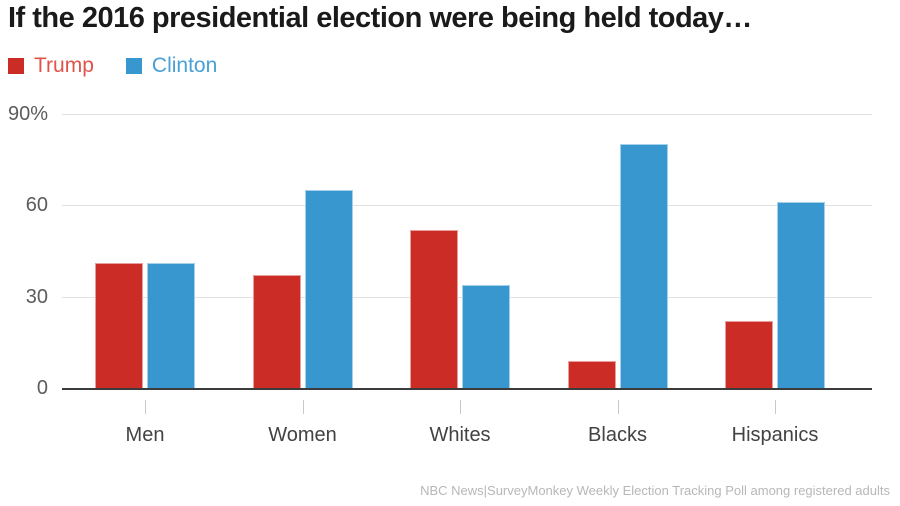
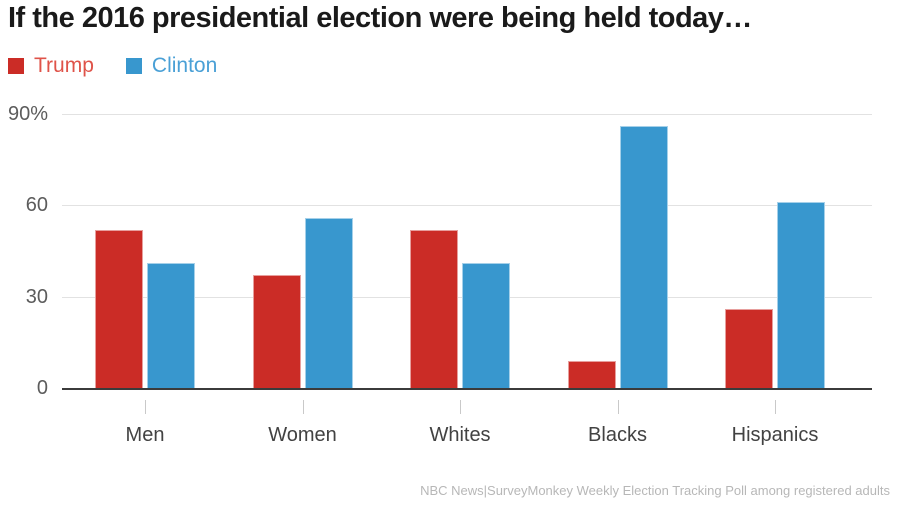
Trump/Men: 41% -> 52%
Clinton/Women: 65% -> 56%
Clinton/Whites: 34% -> 41%
Clinton/Blacks: 80% -> 86%
Trump/Hispanics: 22% -> 26%
